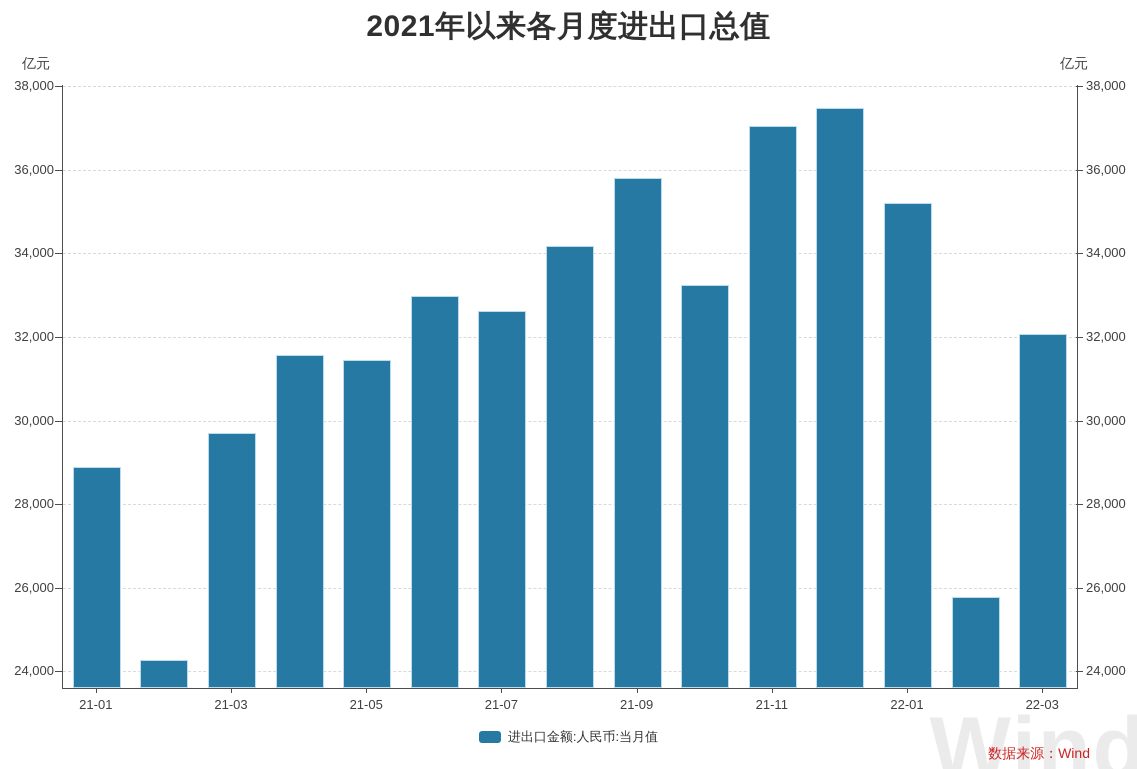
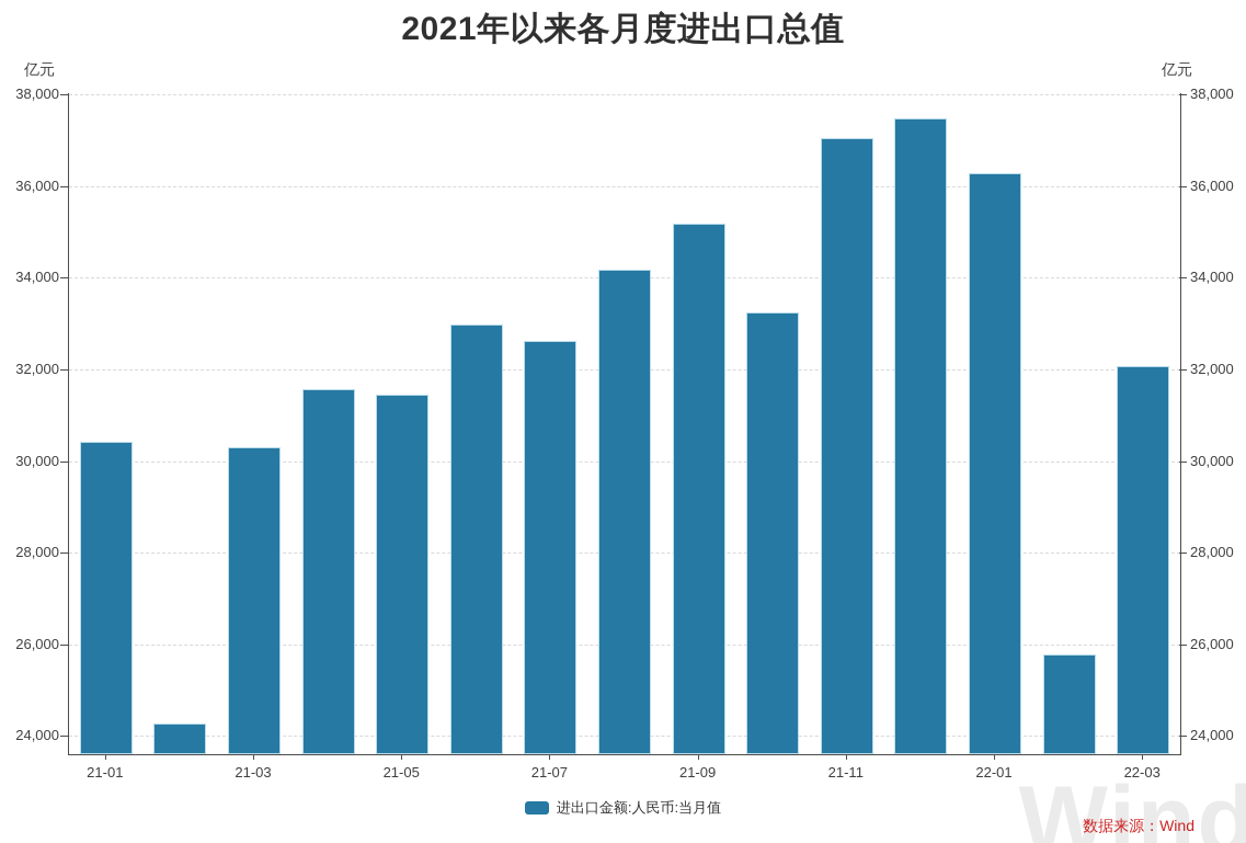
21-01: 28900 -> 30400
21-03: 29700 -> 30300
21-09: 35800 -> 35200
22-01: 35200 -> 36300
